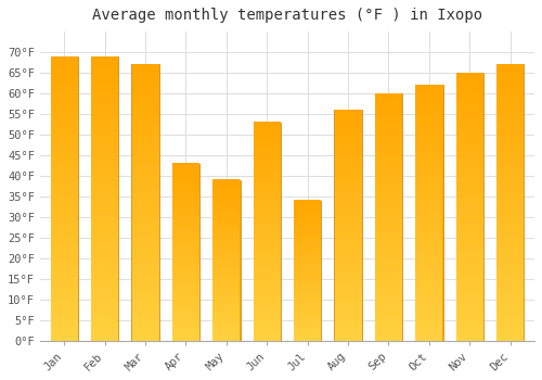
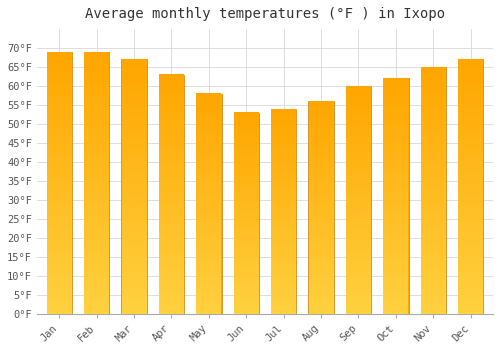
Apr: 43°F -> 63°F
May: 39°F -> 58°F
Jul: 34°F -> 54°F
